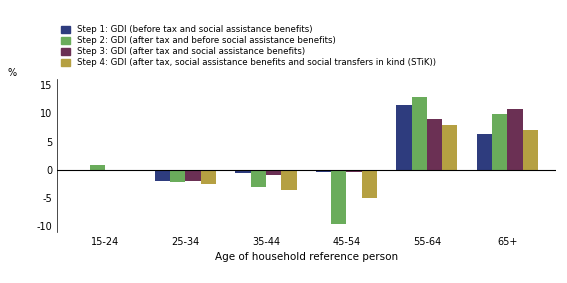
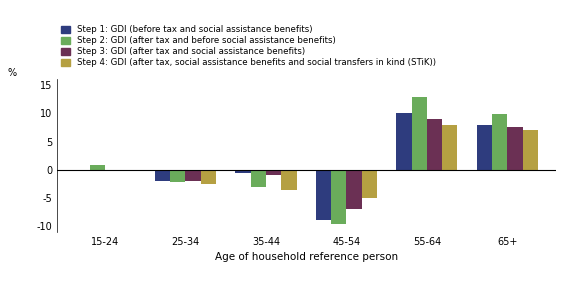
Step 1: GDI (before tax and social assistance benefits)/45-54: -0.4 -> -8.8
Step 3: GDI (after tax and social assistance benefits)/45-54: -0.4 -> -7.0
Step 1: GDI (before tax and social assistance benefits)/55-64: 11.4 -> 10.0
Step 1: GDI (before tax and social assistance benefits)/65+: 6.4 -> 8.0
Step 3: GDI (after tax and social assistance benefits)/65+: 10.8 -> 7.5
